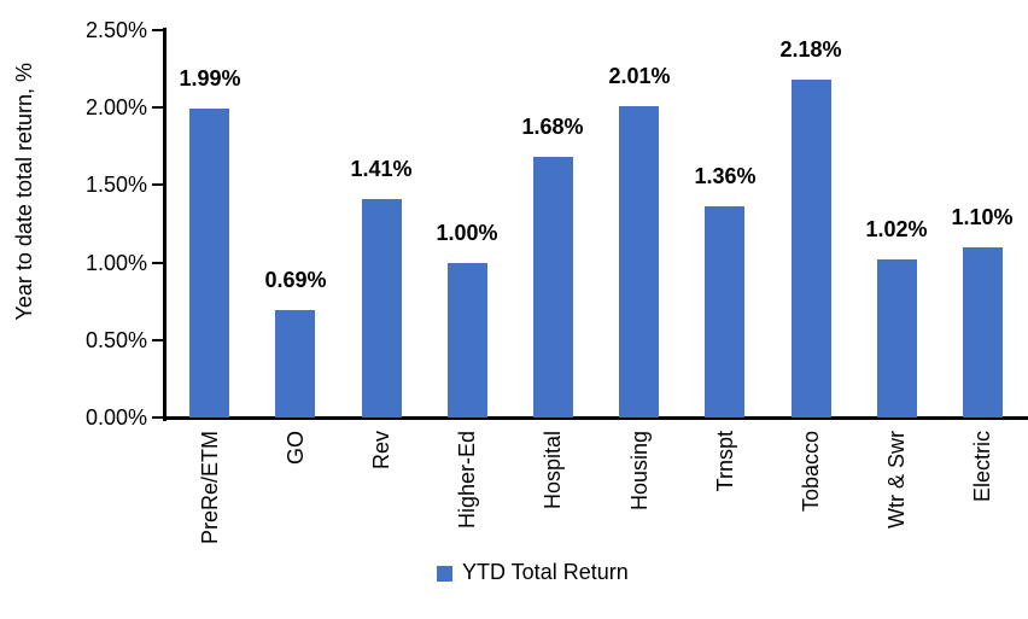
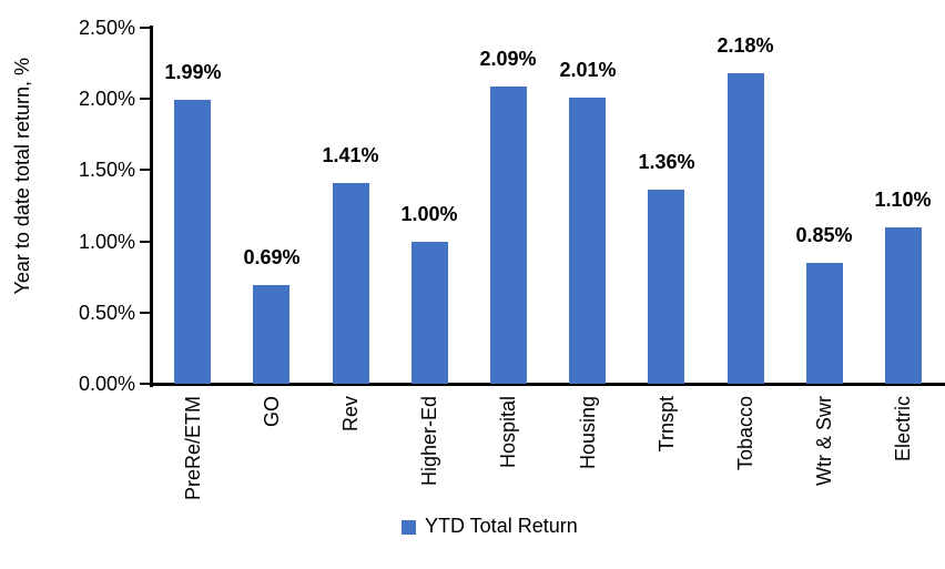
Hospital: 1.68% -> 2.09%
Wtr & Swr: 1.02% -> 0.85%
